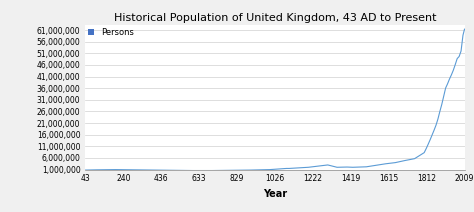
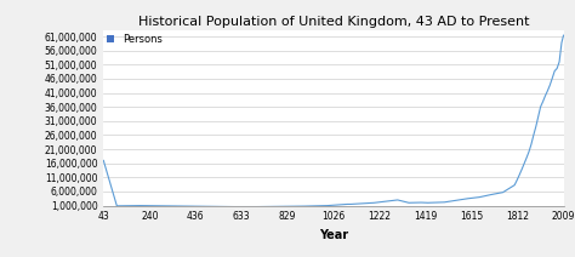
43: 800,000 -> 17,000,000
